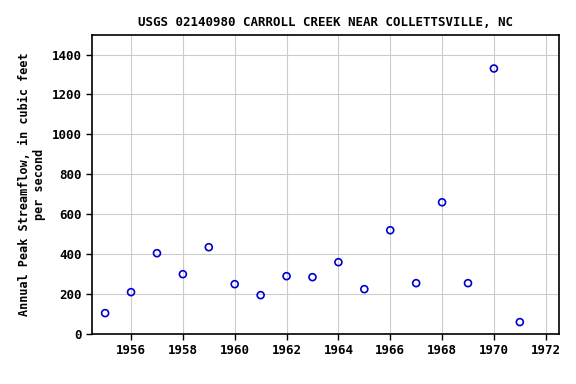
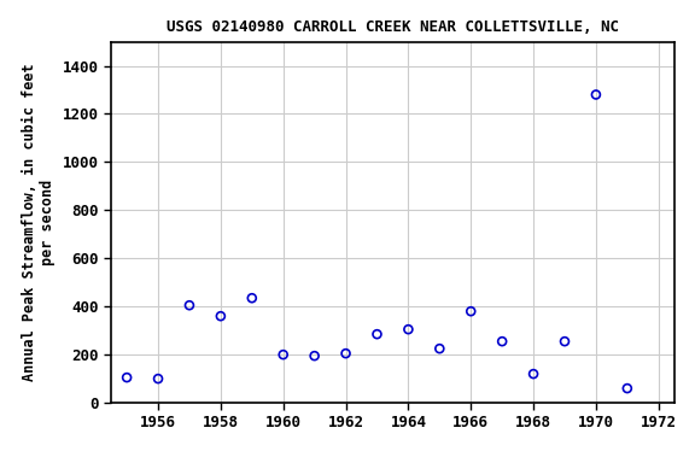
1956: 210 -> 100
1958: 300 -> 360
1960: 250 -> 200
1962: 290 -> 200
1964: 360 -> 300
1966: 520 -> 380
1968: 660 -> 120
1970: 1330 -> 1280
